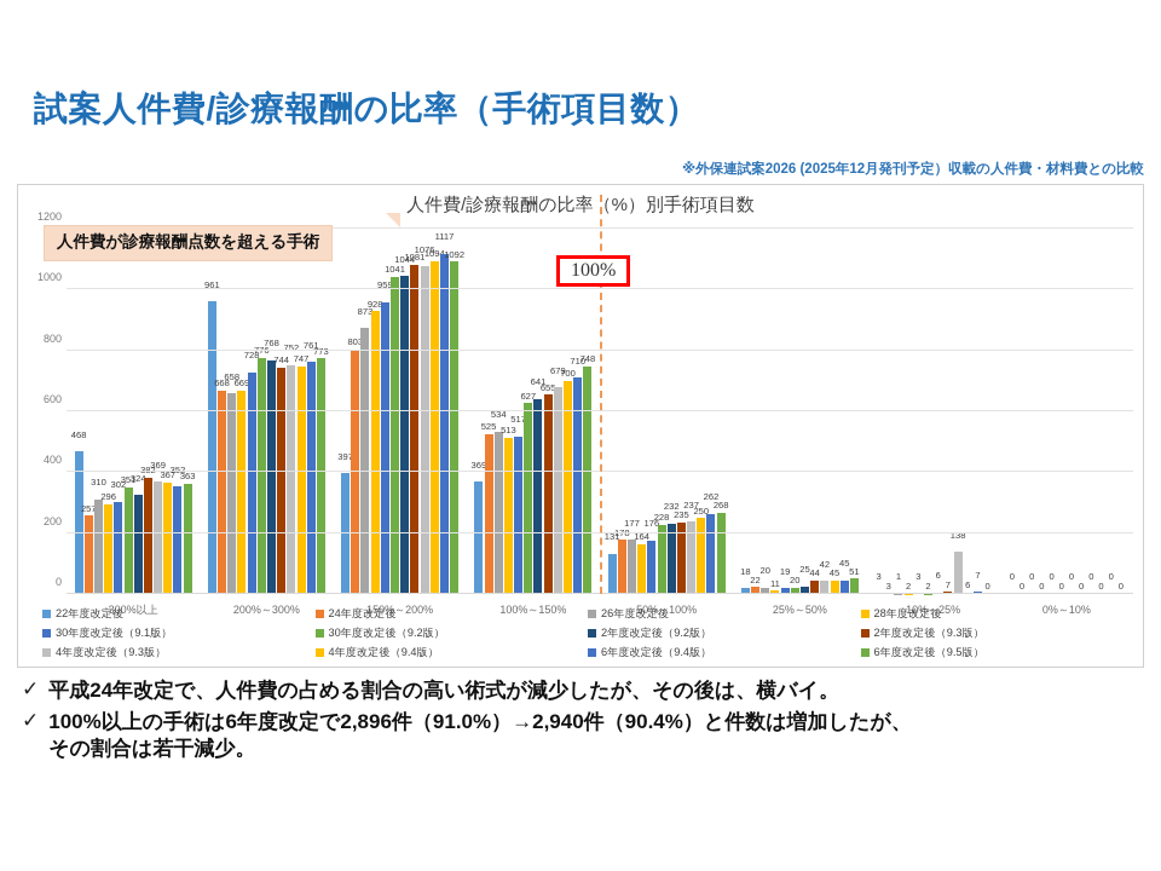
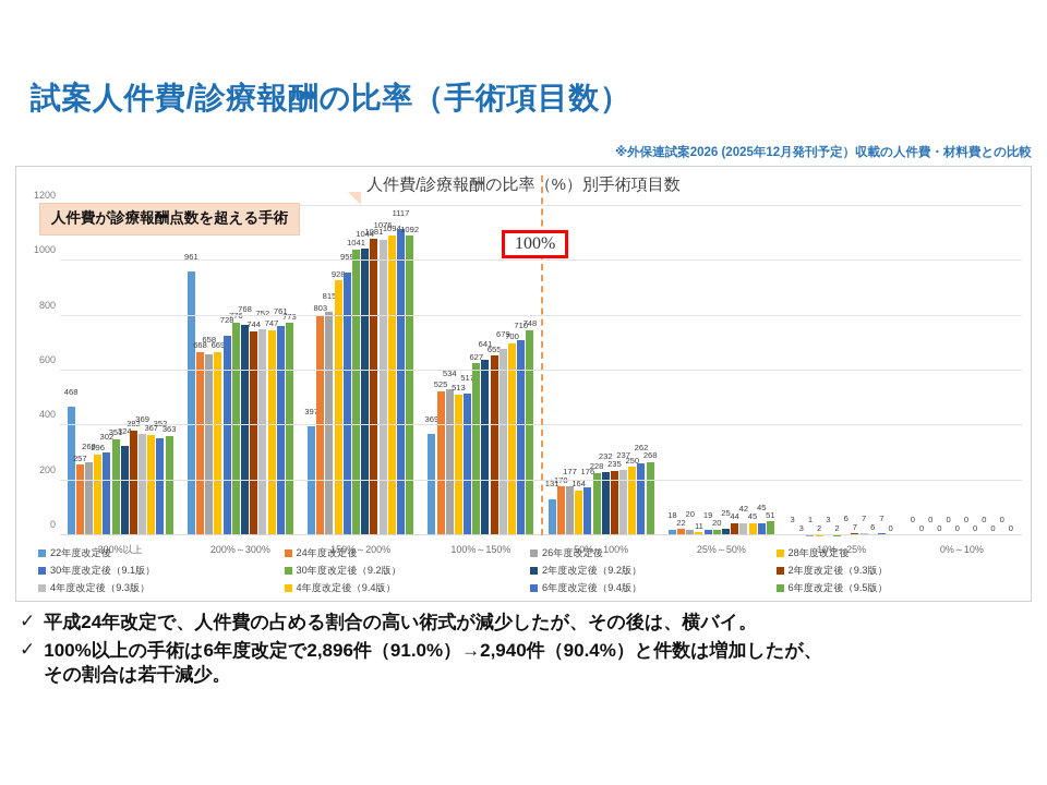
26年度改定後/300%以上: 310 -> 268
26年度改定後/150%～200%: 873 -> 815
4年度改定後（9.3版）/10%～25%: 138 -> 7
